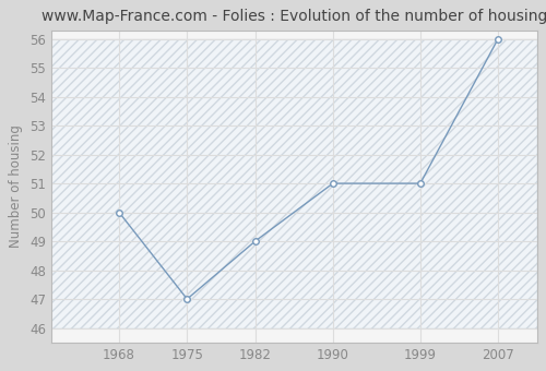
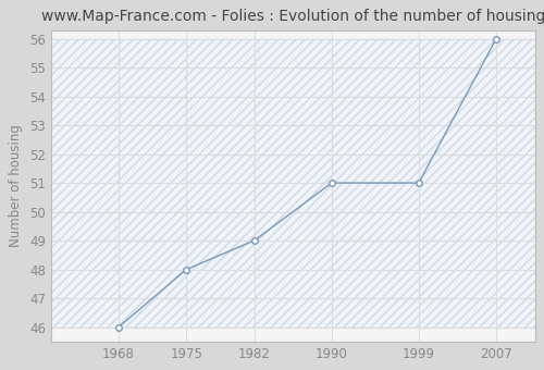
1968: 50 -> 46
1975: 47 -> 48
